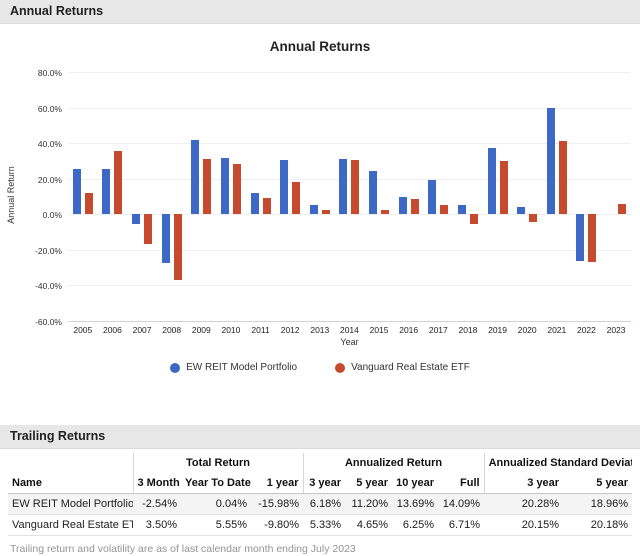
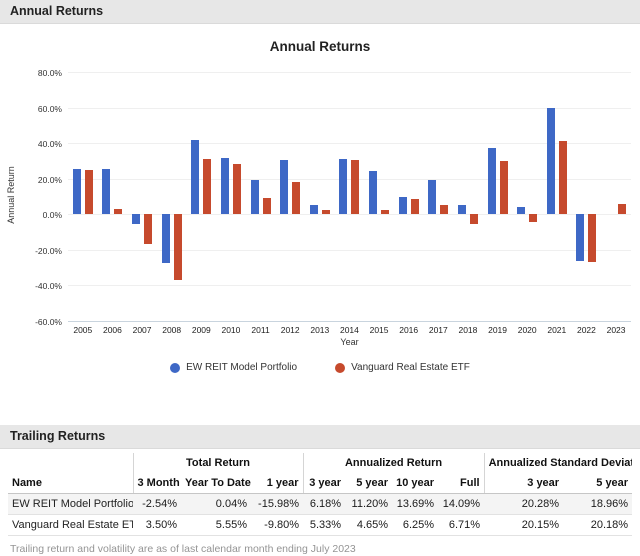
Vanguard Real Estate ETF/2005: 12% -> 25%
Vanguard Real Estate ETF/2006: 36% -> 3%
EW REIT Model Portfolio/2011: 12% -> 19%
